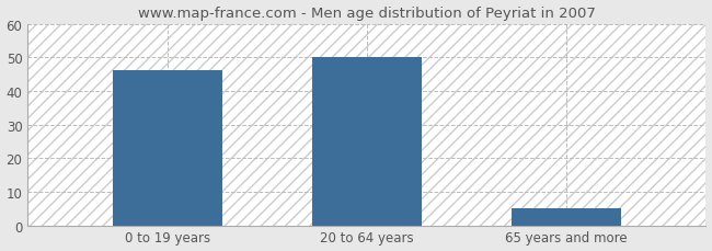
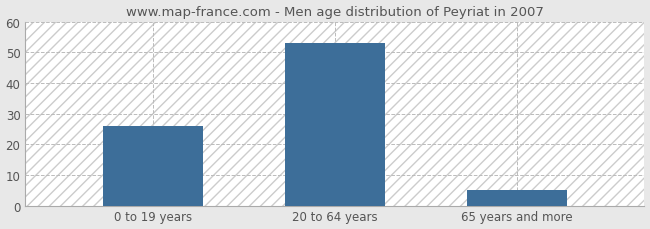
0 to 19 years: 46 -> 26
20 to 64 years: 50 -> 53
